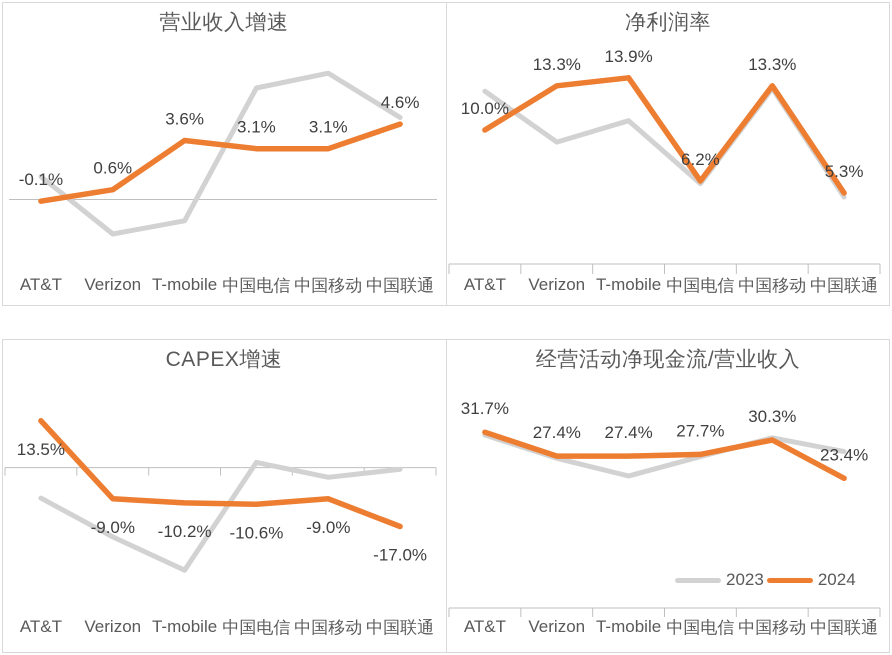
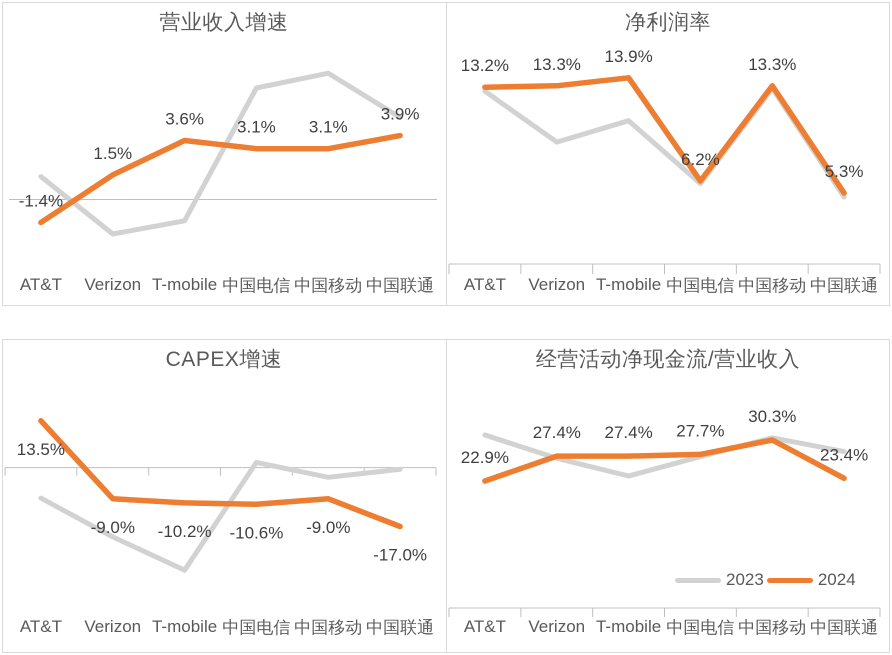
营业收入增速/2024/AT&T: -0.1% -> -1.4%
营业收入增速/2024/Verizon: 0.6% -> 1.5%
营业收入增速/2024/中国联通: 4.6% -> 3.9%
净利润率/2024/AT&T: 10.0% -> 13.2%
经营活动净现金流/营业收入/2024/AT&T: 31.7% -> 22.9%
